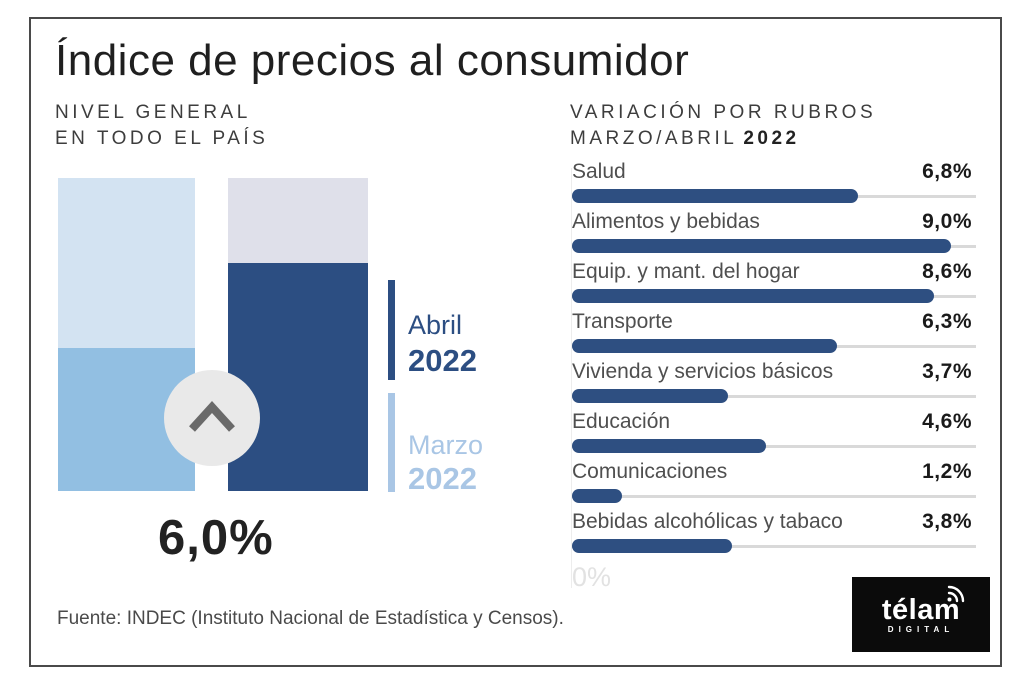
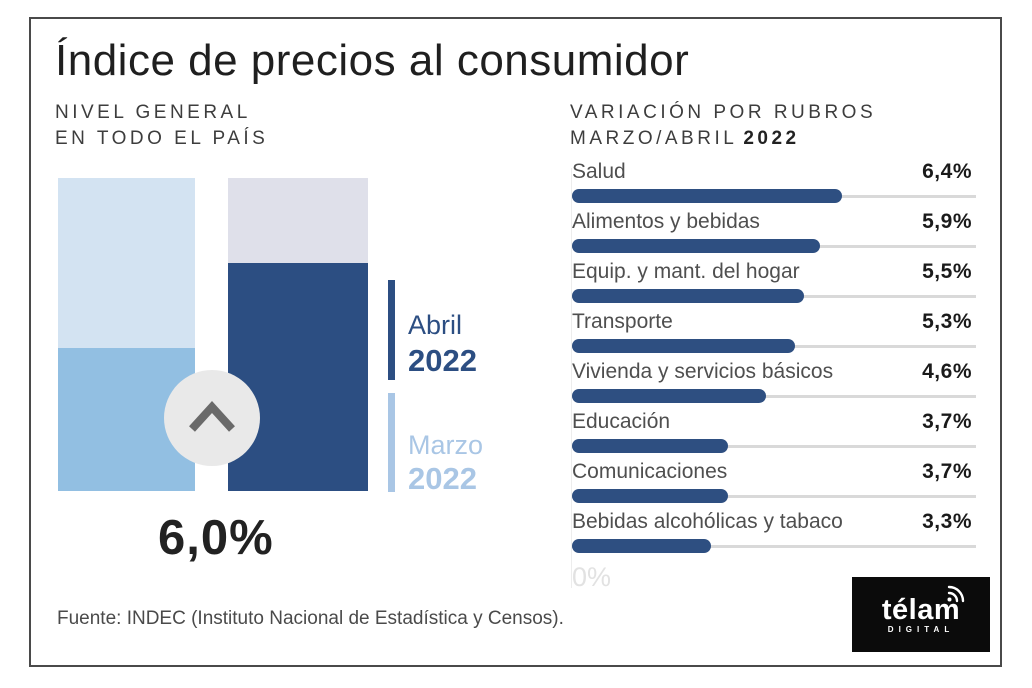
VARIACIÓN POR RUBROS MARZO/ABRIL 2022/Salud: 6,8% -> 6,4%
VARIACIÓN POR RUBROS MARZO/ABRIL 2022/Alimentos y bebidas: 9,0% -> 5,9%
VARIACIÓN POR RUBROS MARZO/ABRIL 2022/Equip. y mant. del hogar: 8,6% -> 5,5%
VARIACIÓN POR RUBROS MARZO/ABRIL 2022/Transporte: 6,3% -> 5,3%
VARIACIÓN POR RUBROS MARZO/ABRIL 2022/Vivienda y servicios básicos: 3,7% -> 4,6%
VARIACIÓN POR RUBROS MARZO/ABRIL 2022/Educación: 4,6% -> 3,7%
VARIACIÓN POR RUBROS MARZO/ABRIL 2022/Comunicaciones: 1,2% -> 3,7%
VARIACIÓN POR RUBROS MARZO/ABRIL 2022/Bebidas alcohólicas y tabaco: 3,8% -> 3,3%
